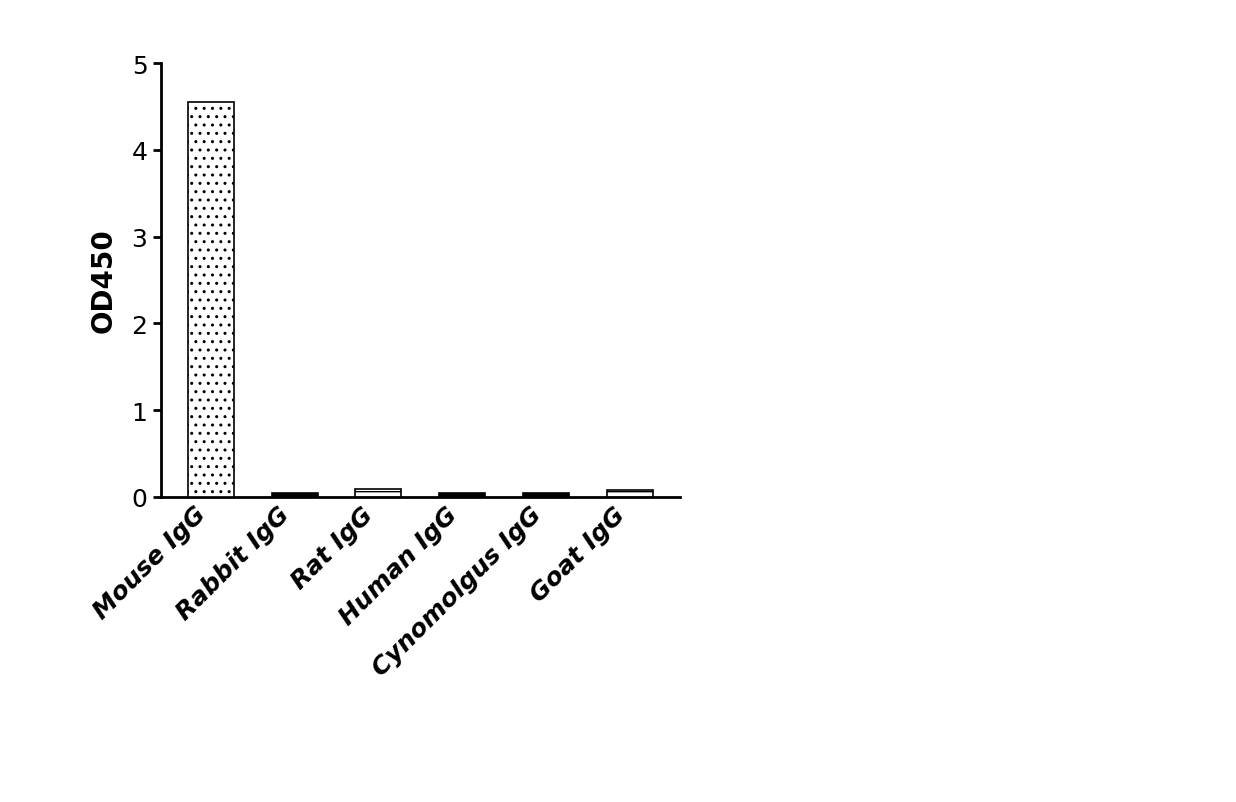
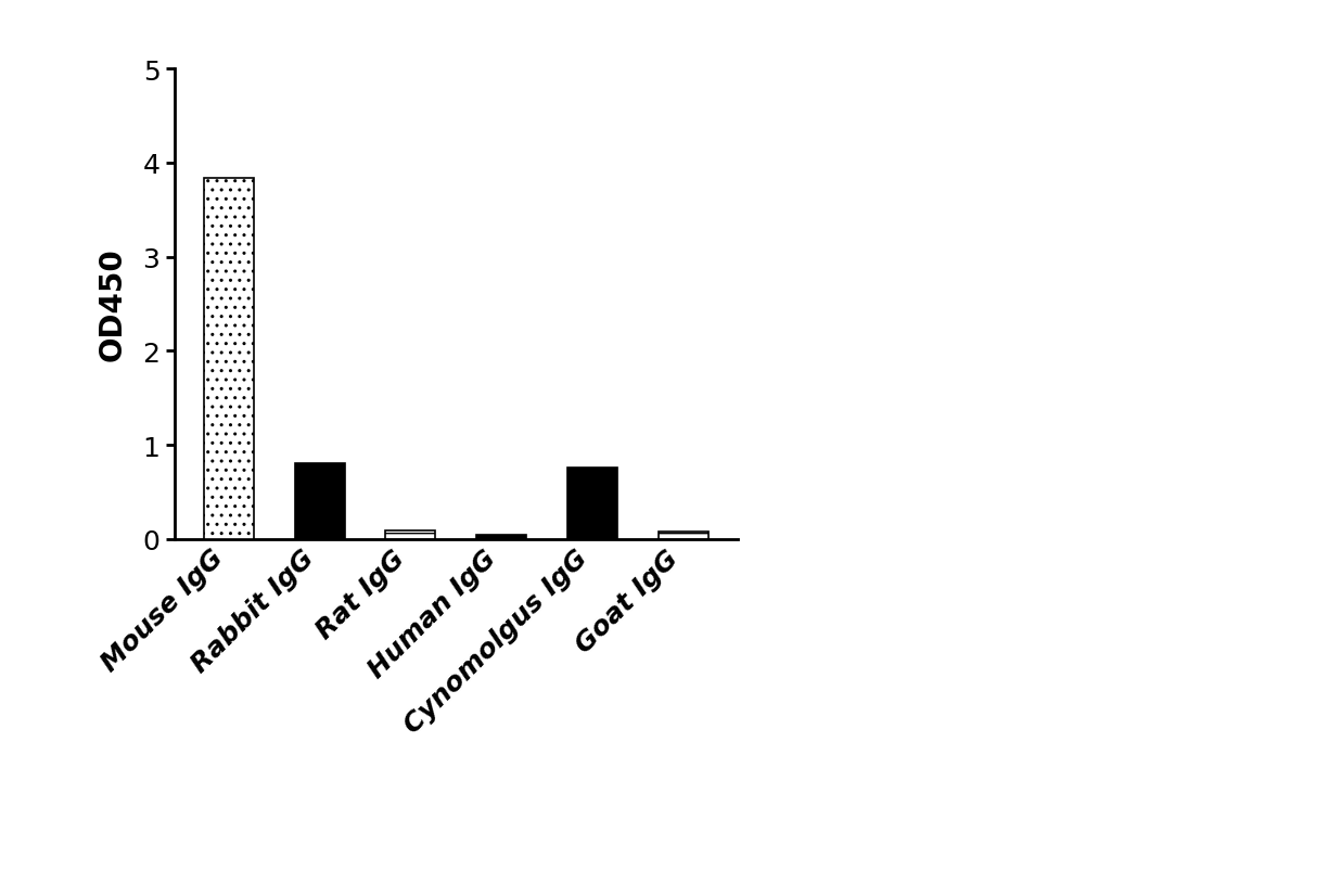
Mouse IgG: 4.55 -> 3.84
Rabbit IgG: 0.04 -> 0.80
Cynomolgus IgG: 0.04 -> 0.76
